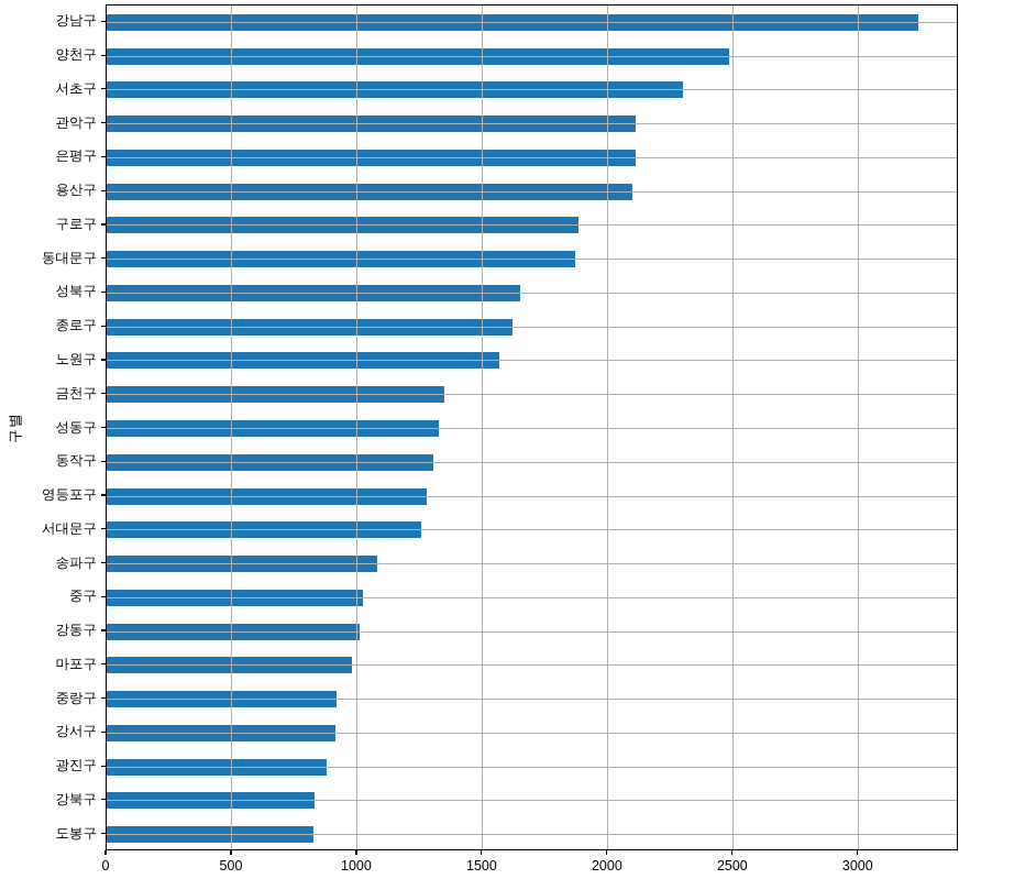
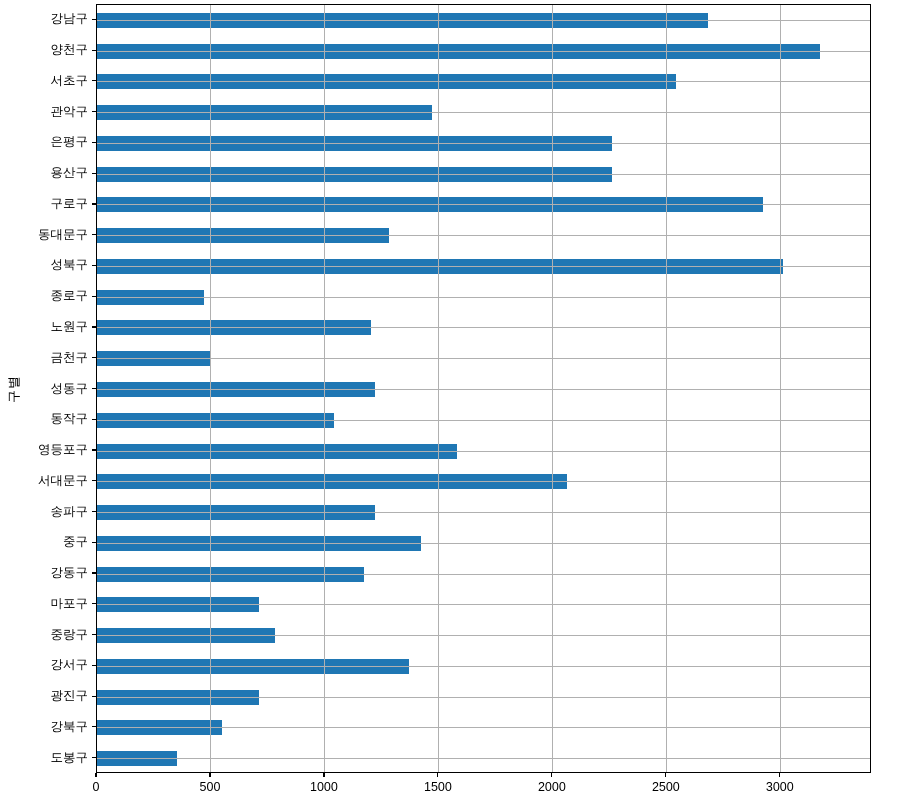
강남구: 3240 -> 2680
양천구: 2480 -> 3170
서초구: 2300 -> 2540
관악구: 2110 -> 1470
은평구: 2110 -> 2260
용산구: 2100 -> 2260
구로구: 1880 -> 2920
동대문구: 1870 -> 1280
성북구: 1650 -> 3010
종로구: 1620 -> 470
노원구: 1570 -> 1200
금천구: 1350 -> 500
성동구: 1330 -> 1220
동작구: 1300 -> 1040
영등포구: 1280 -> 1580
서대문구: 1250 -> 2060
송파구: 1080 -> 1220
중구: 1020 -> 1420
강동구: 1010 -> 1170
마포구: 980 -> 710
중랑구: 920 -> 780
강서구: 910 -> 1370
광진구: 880 -> 710
강북구: 830 -> 550
도봉구: 820 -> 350
